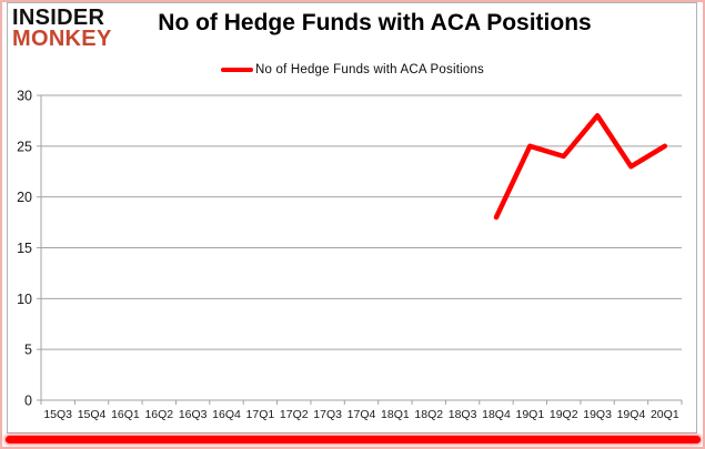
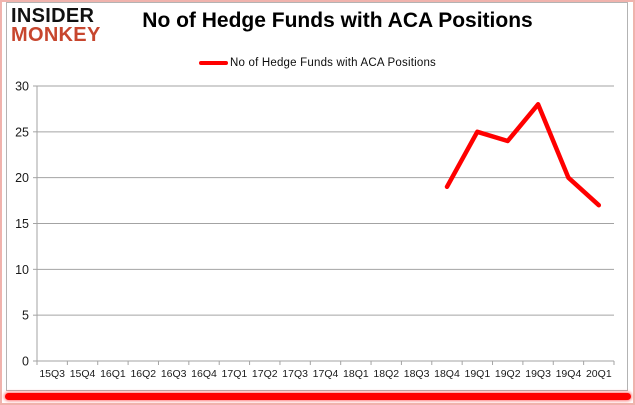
18Q4: 18 -> 19
19Q4: 23 -> 20
20Q1: 25 -> 17
